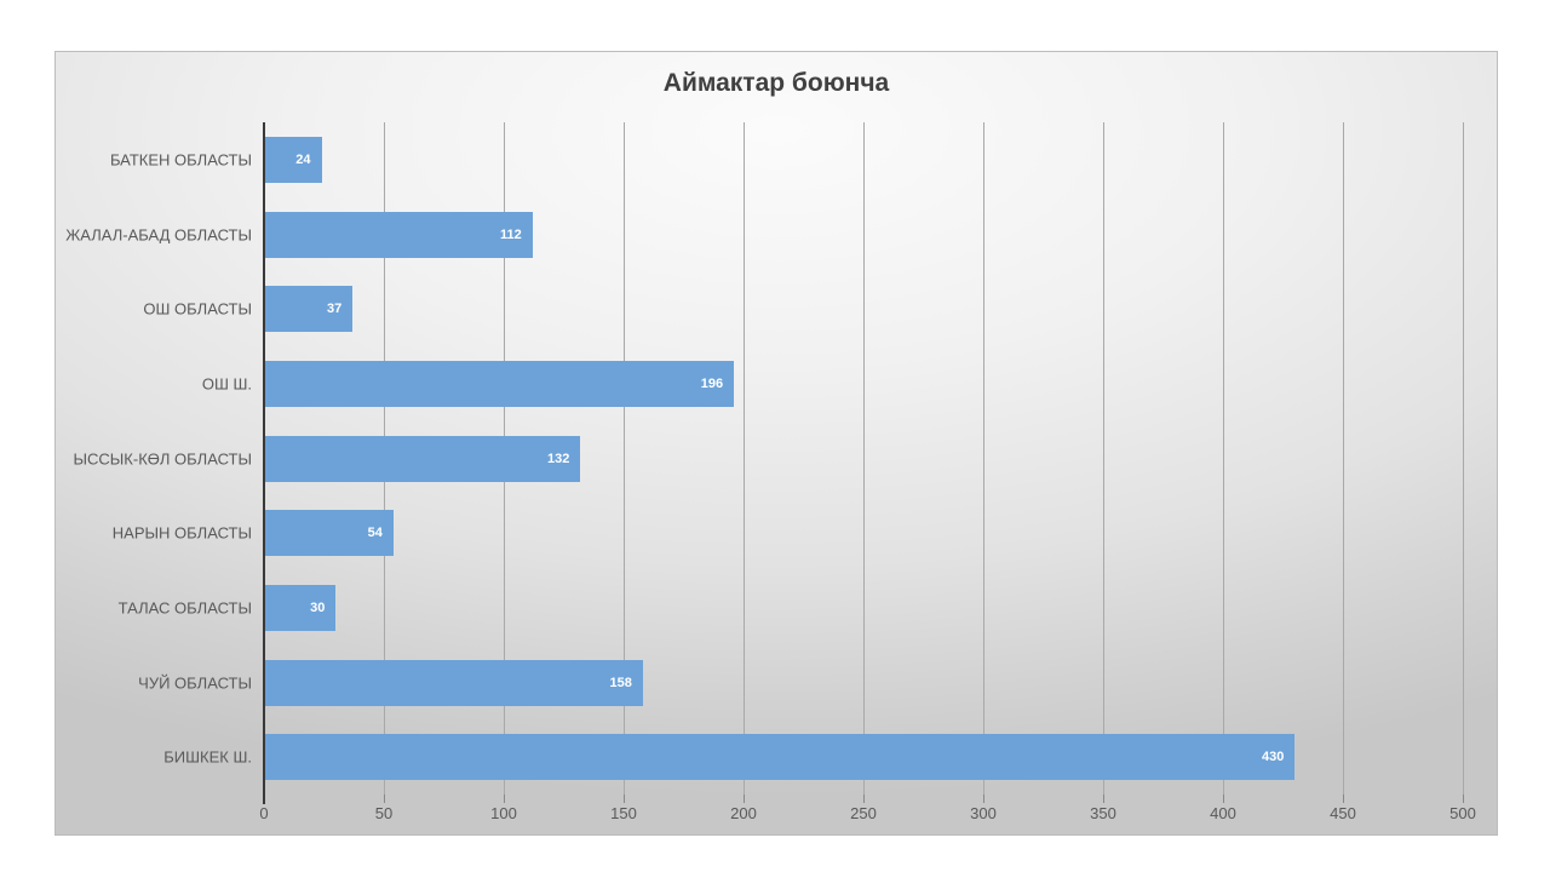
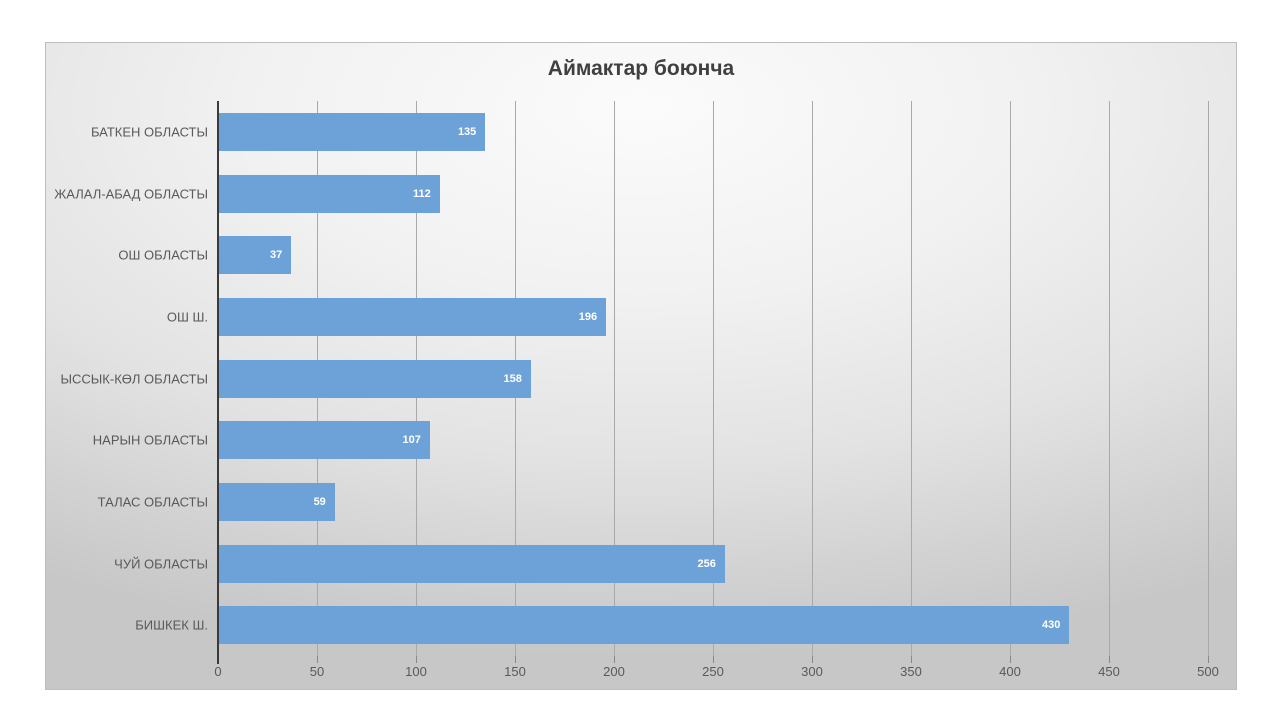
БАТКЕН ОБЛАСТЫ: 24 -> 135
ЫССЫК-КӨЛ ОБЛАСТЫ: 132 -> 158
НАРЫН ОБЛАСТЫ: 54 -> 107
ТАЛАС ОБЛАСТЫ: 30 -> 59
ЧУЙ ОБЛАСТЫ: 158 -> 256
